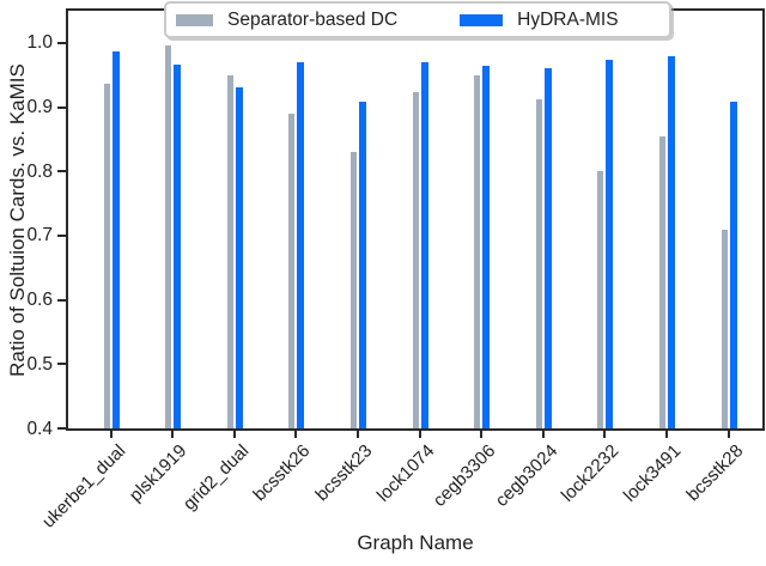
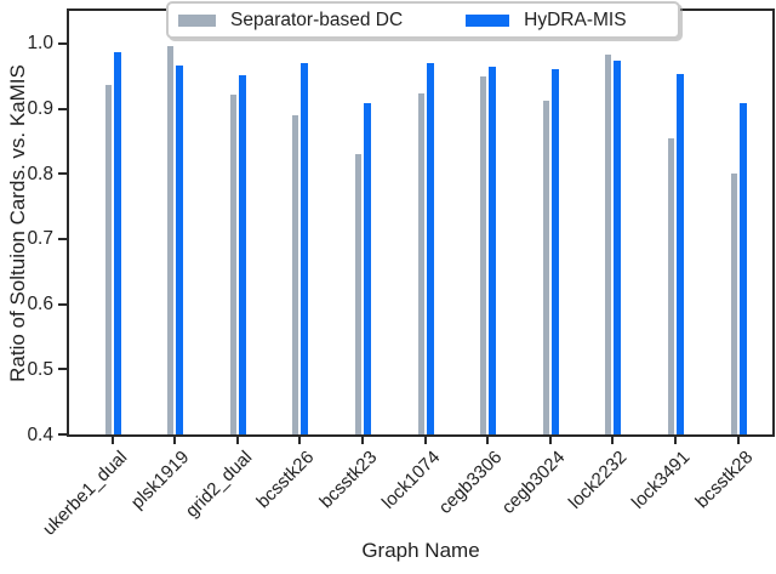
Separator-based DC/grid2_dual: 0.95 -> 0.92
HyDRA-MIS/grid2_dual: 0.93 -> 0.95
Separator-based DC/lock2232: 0.80 -> 0.98
HyDRA-MIS/lock3491: 0.98 -> 0.95
Separator-based DC/bcsstk28: 0.71 -> 0.80
